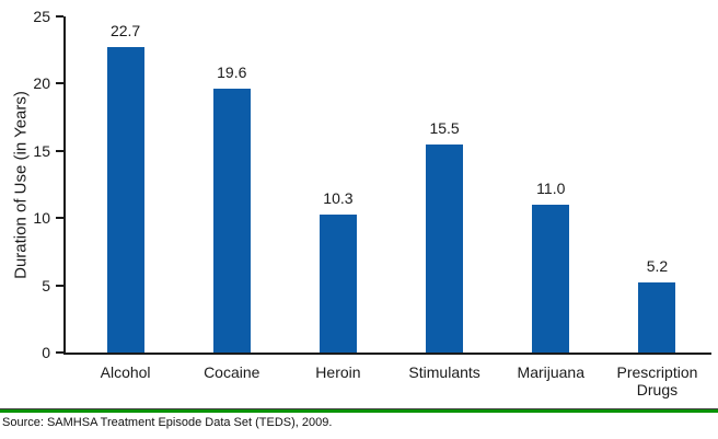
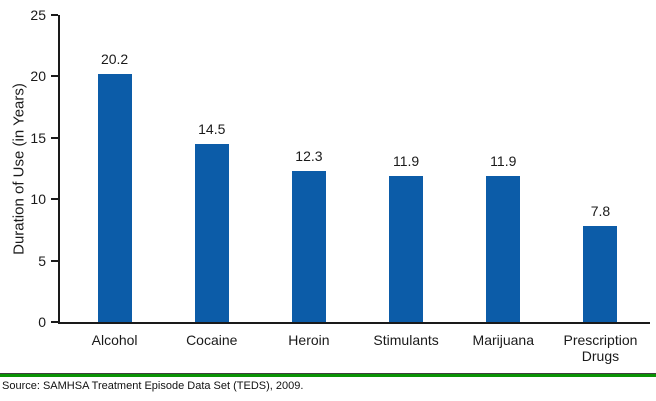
Alcohol: 22.7 -> 20.2
Cocaine: 19.6 -> 14.5
Heroin: 10.3 -> 12.3
Stimulants: 15.5 -> 11.9
Marijuana: 11.0 -> 11.9
Prescription Drugs: 5.2 -> 7.8
